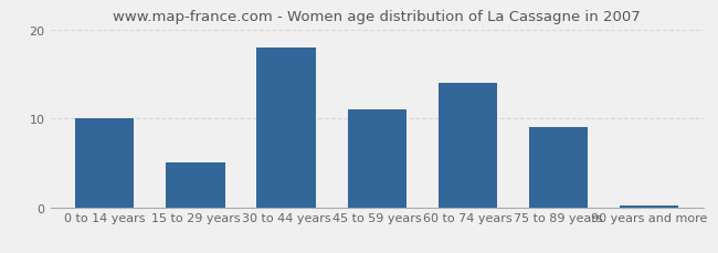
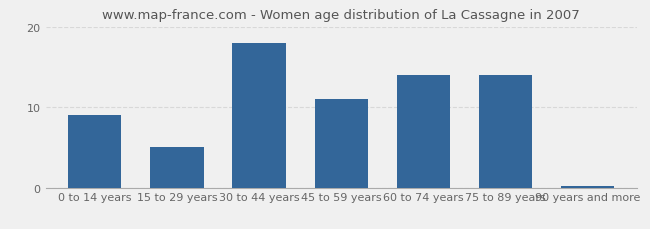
0 to 14 years: 10.0 -> 9.0
75 to 89 years: 9.0 -> 14.0
